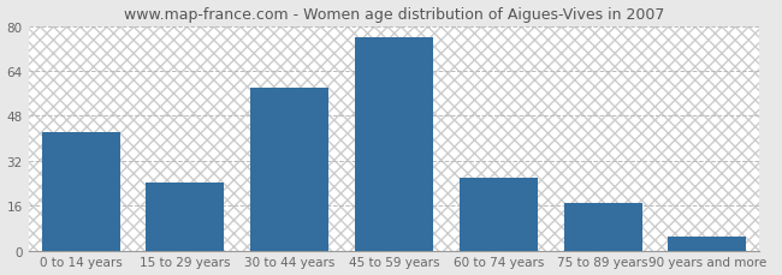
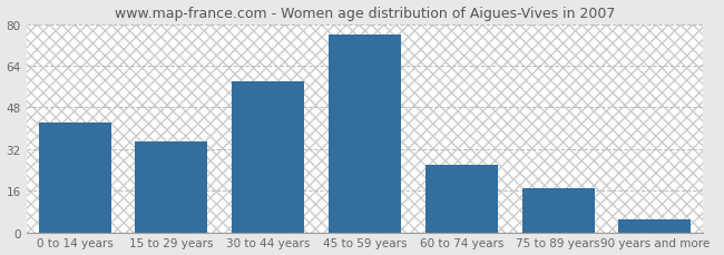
15 to 29 years: 24 -> 35
